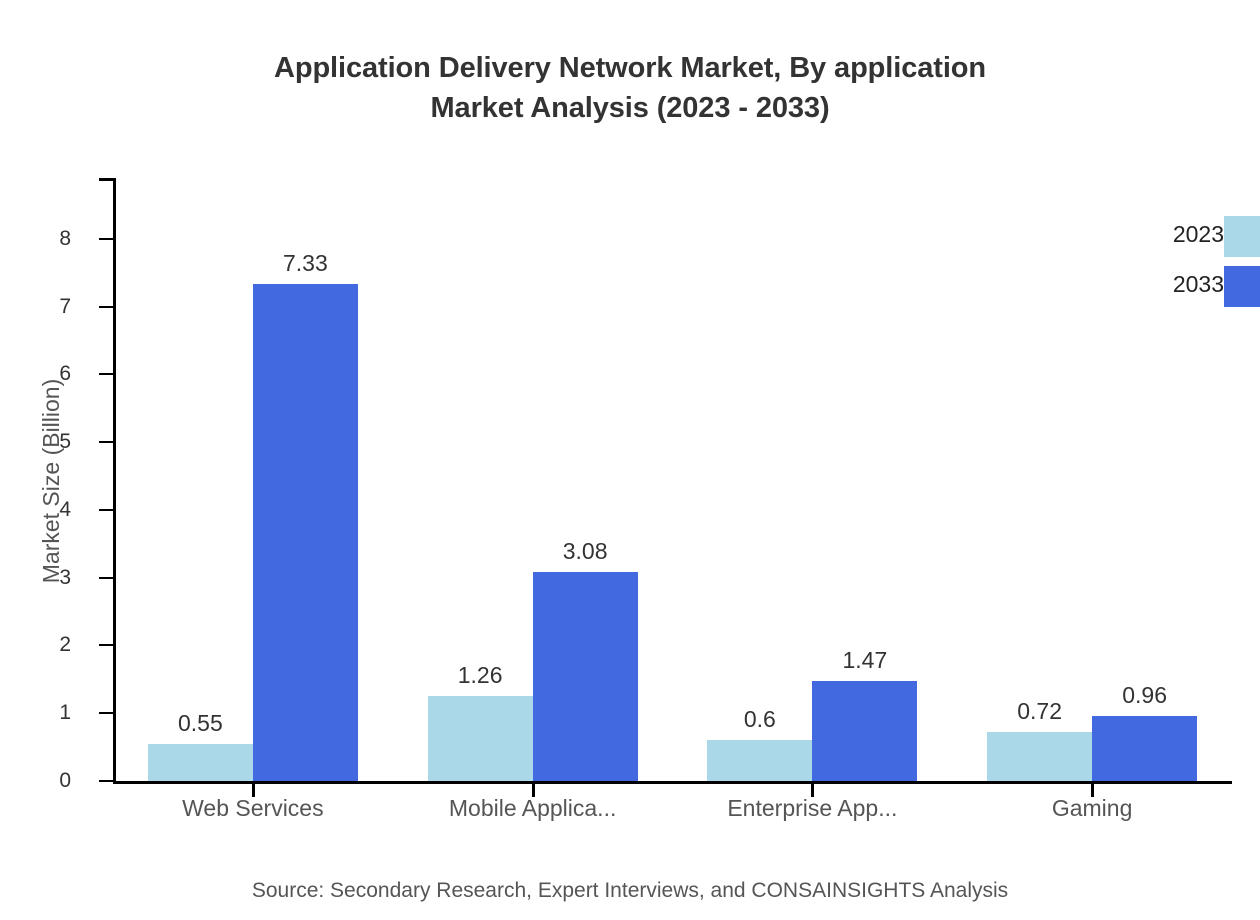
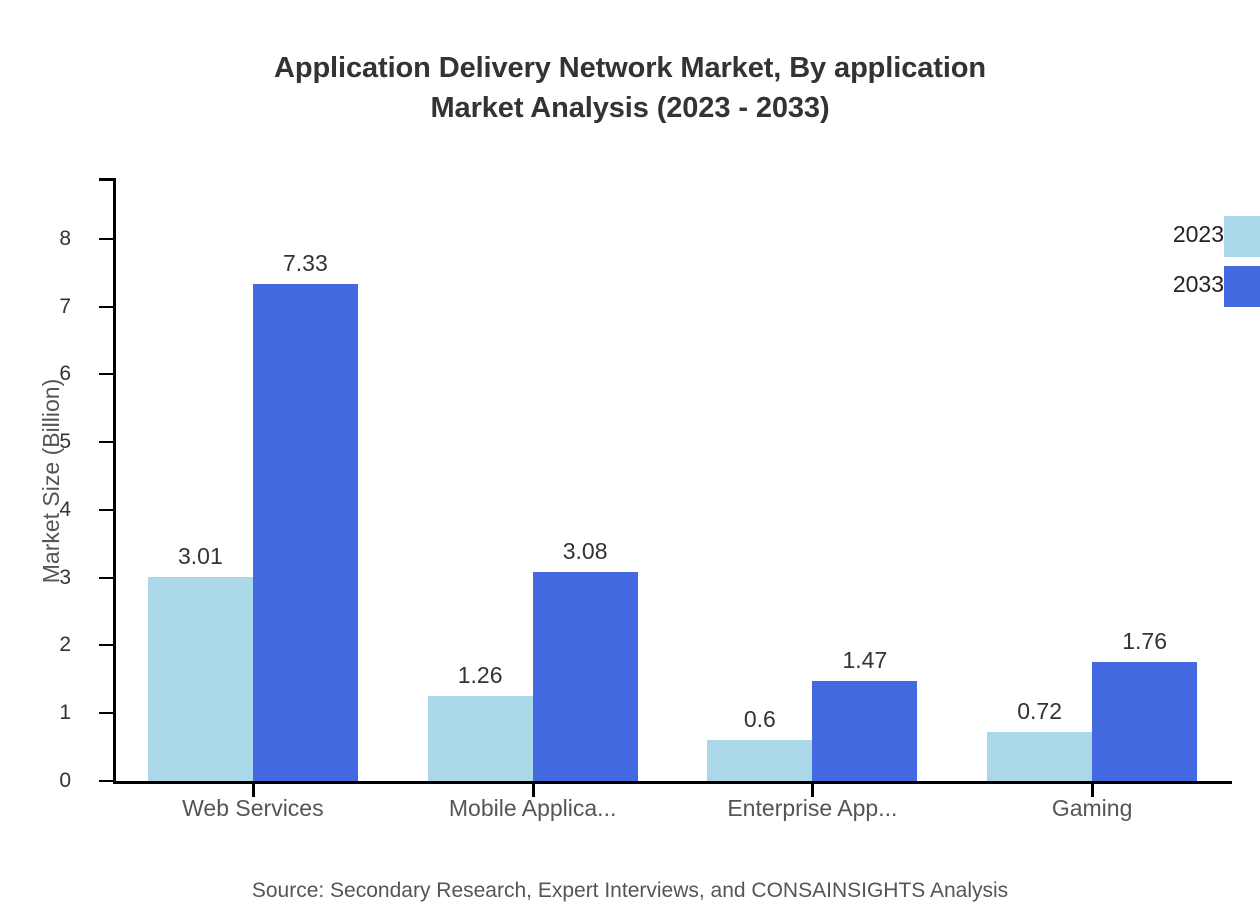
2023/Web Services: 0.55 -> 3.01
2033/Gaming: 0.96 -> 1.76
